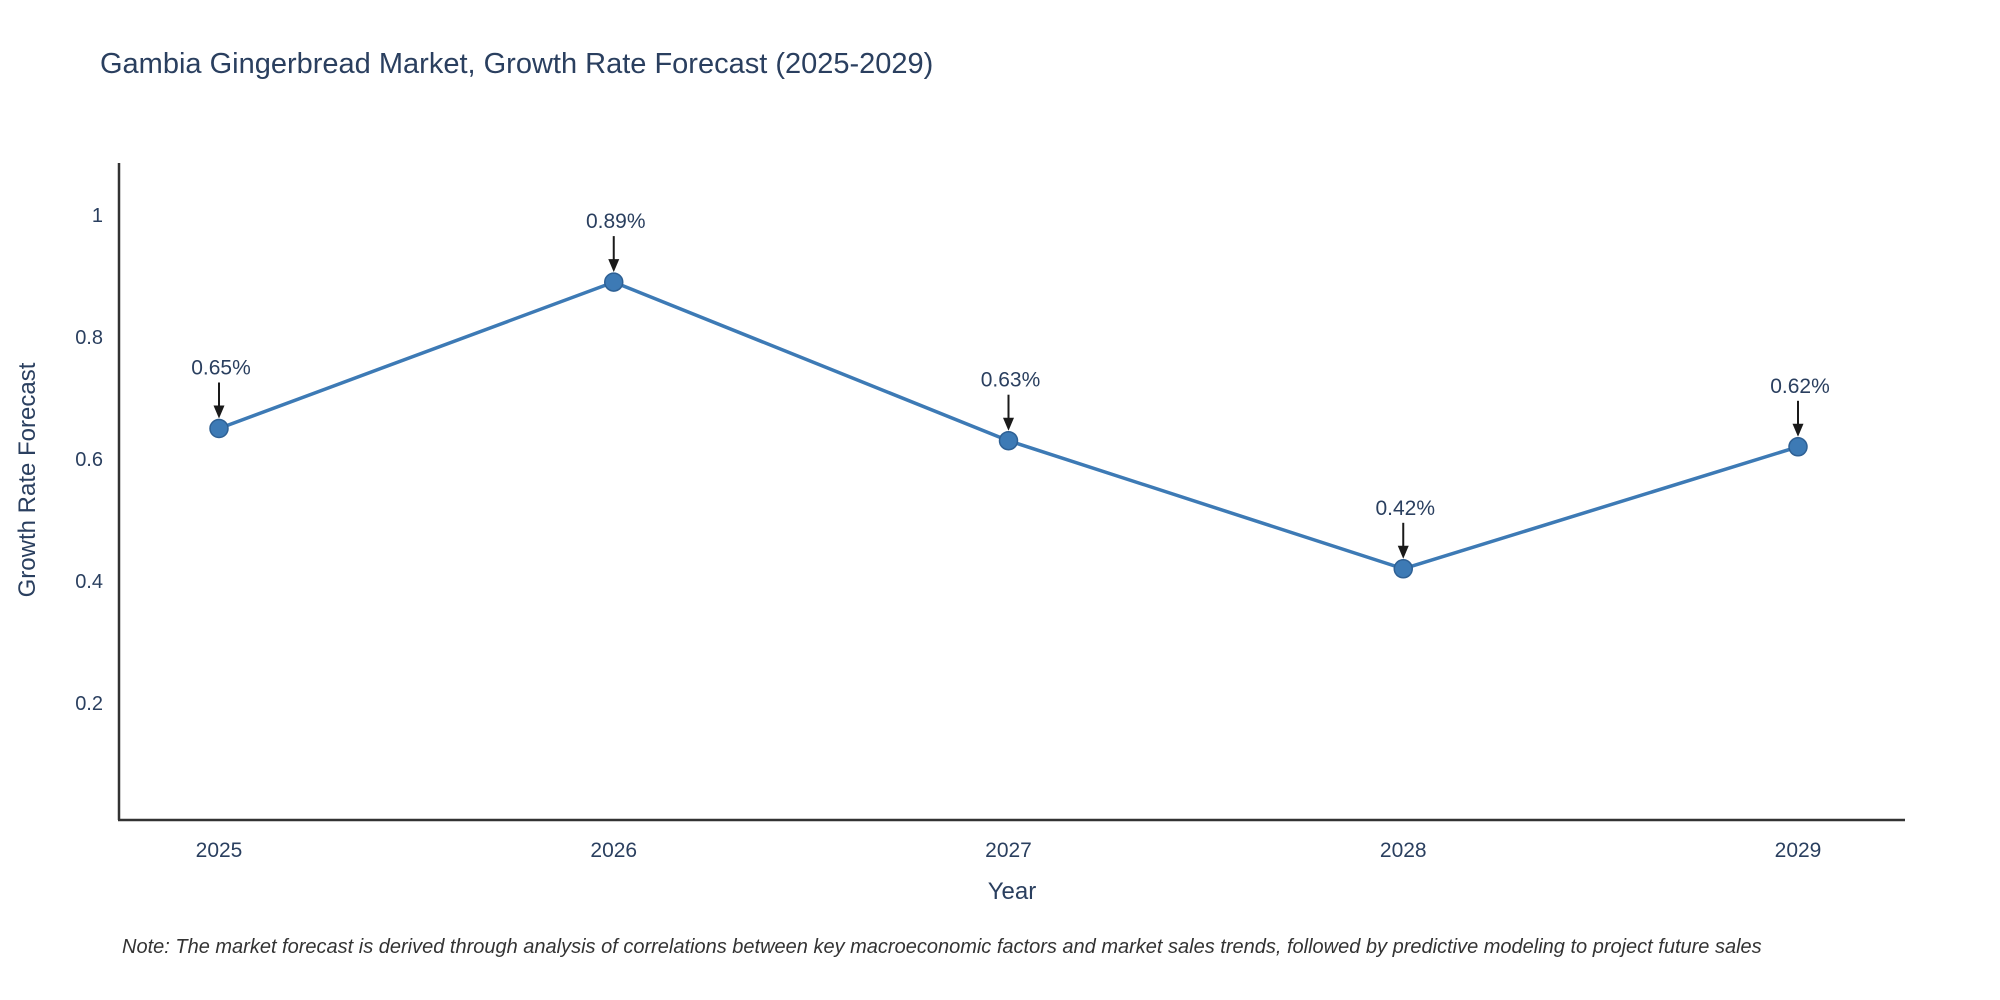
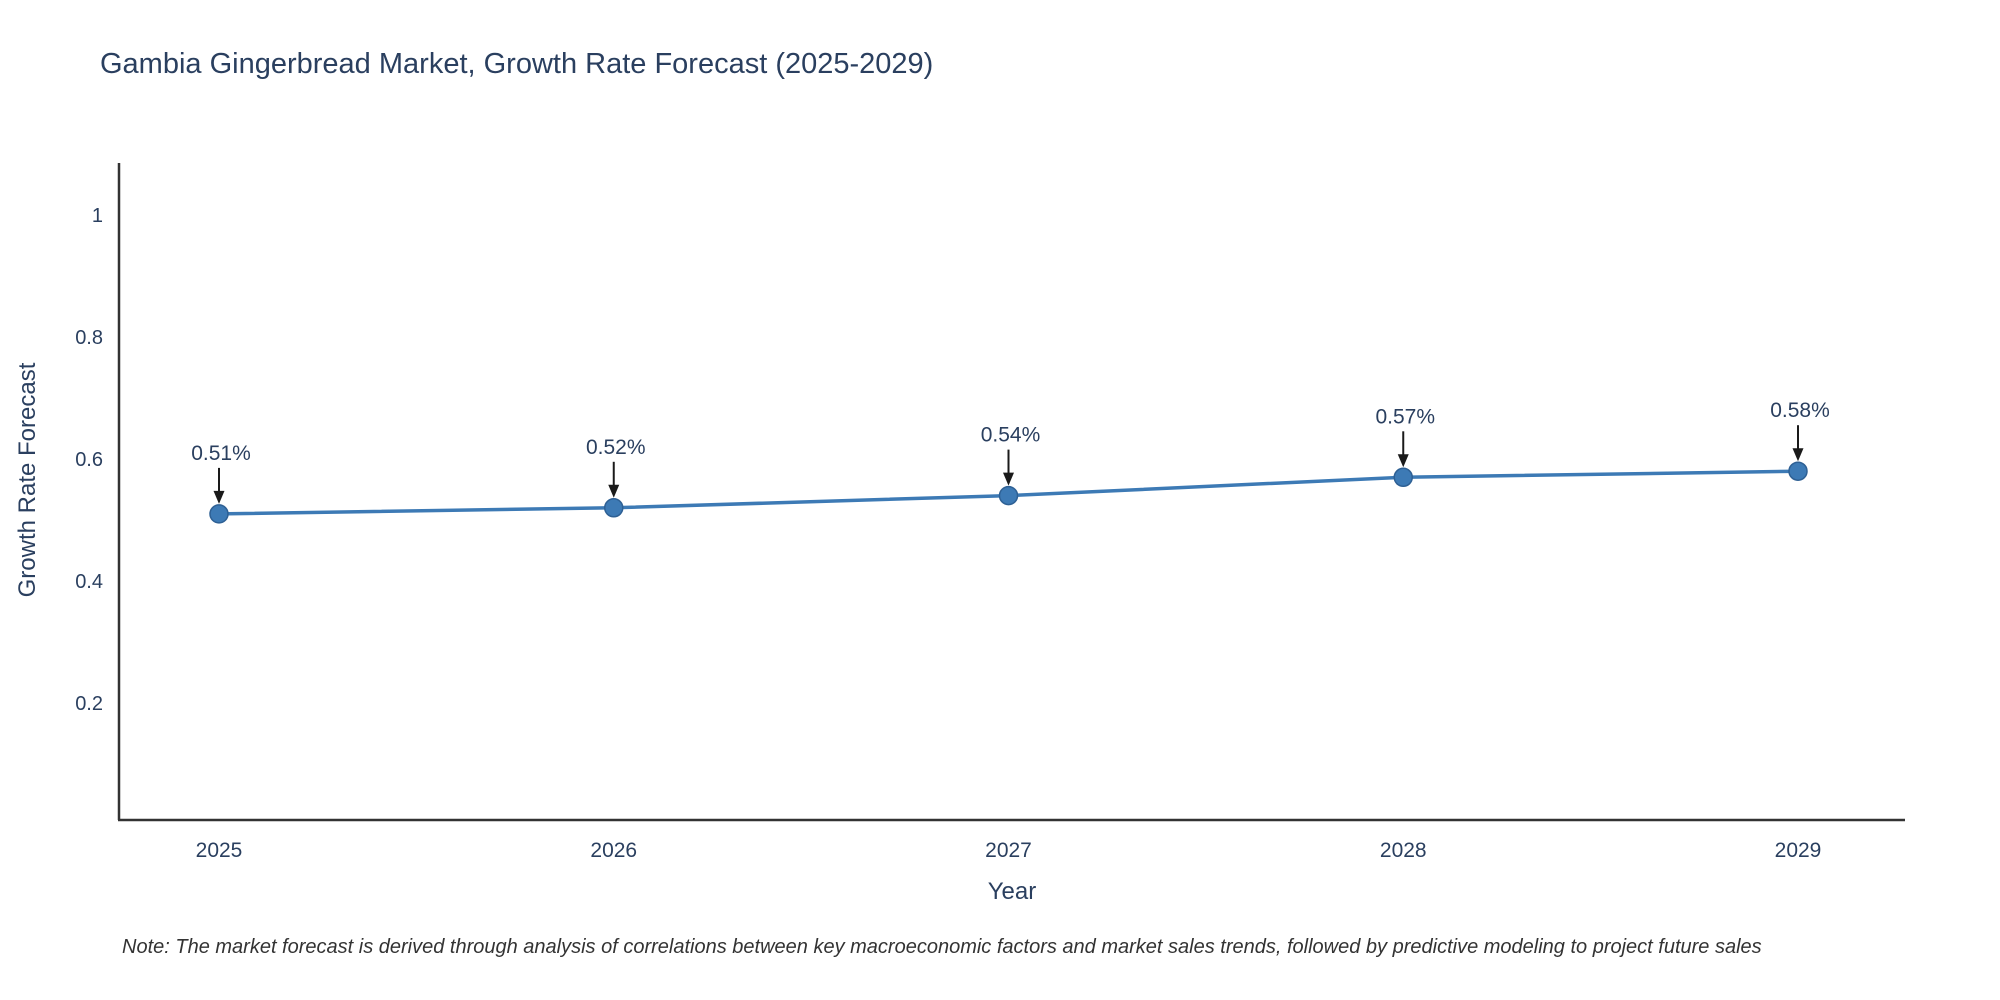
2025: 0.65% -> 0.51%
2026: 0.89% -> 0.52%
2027: 0.63% -> 0.54%
2028: 0.42% -> 0.57%
2029: 0.62% -> 0.58%
